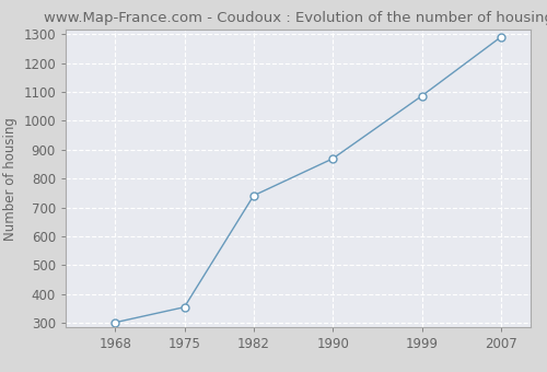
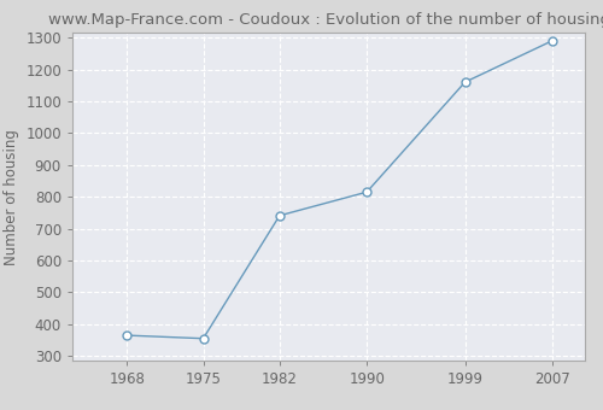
1968: 302 -> 365
1990: 869 -> 815
1999: 1086 -> 1160
